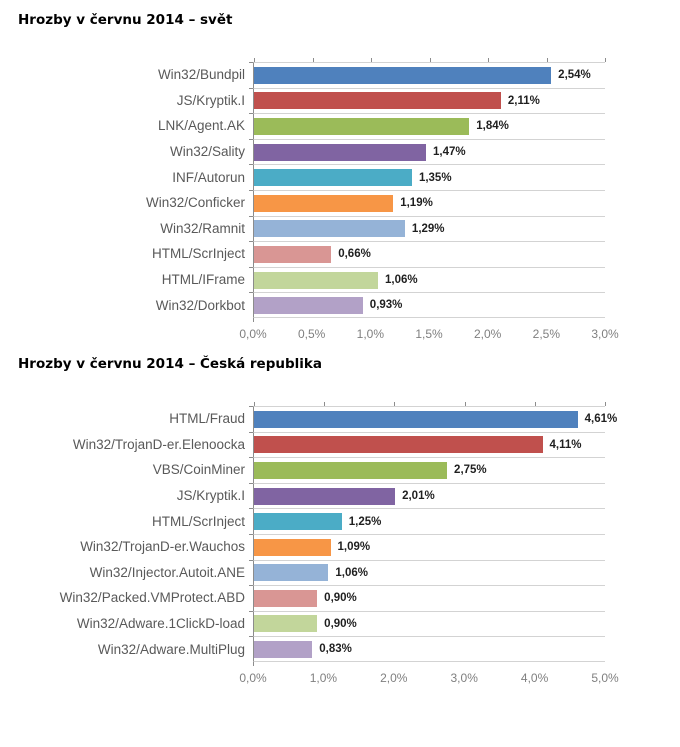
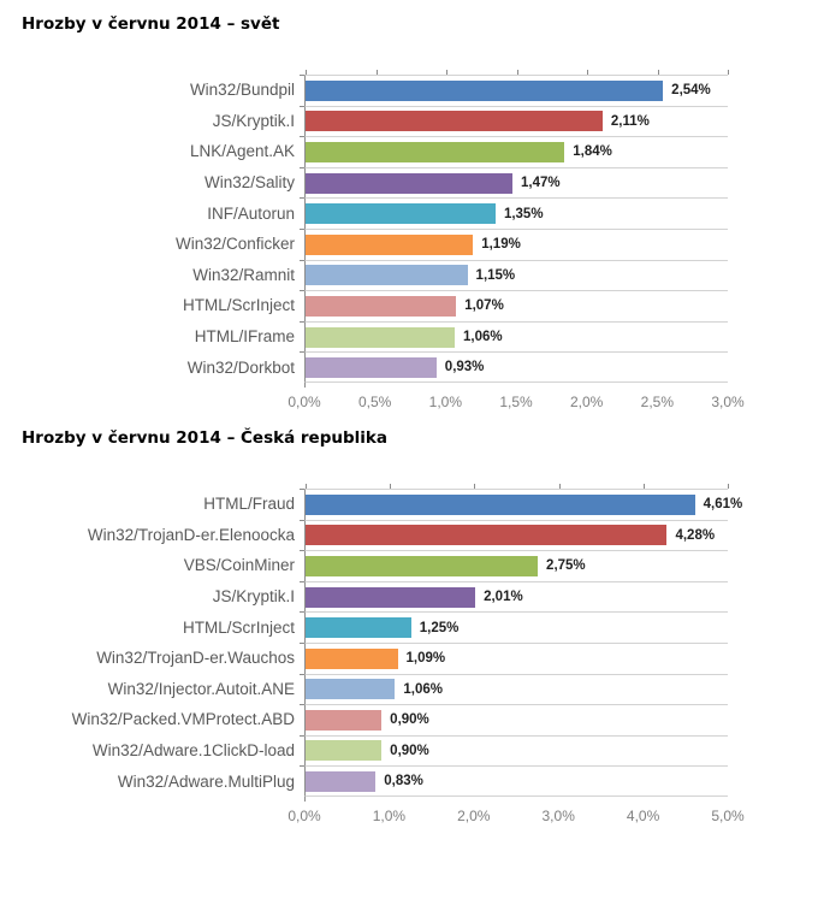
Hrozby v červnu 2014 – svět/Win32/Ramnit: 1,29% -> 1,15%
Hrozby v červnu 2014 – svět/HTML/ScrInject: 0,66% -> 1,07%
Hrozby v červnu 2014 – Česká republika/Win32/TrojanD-er.Elenoocka: 4,11% -> 4,28%
